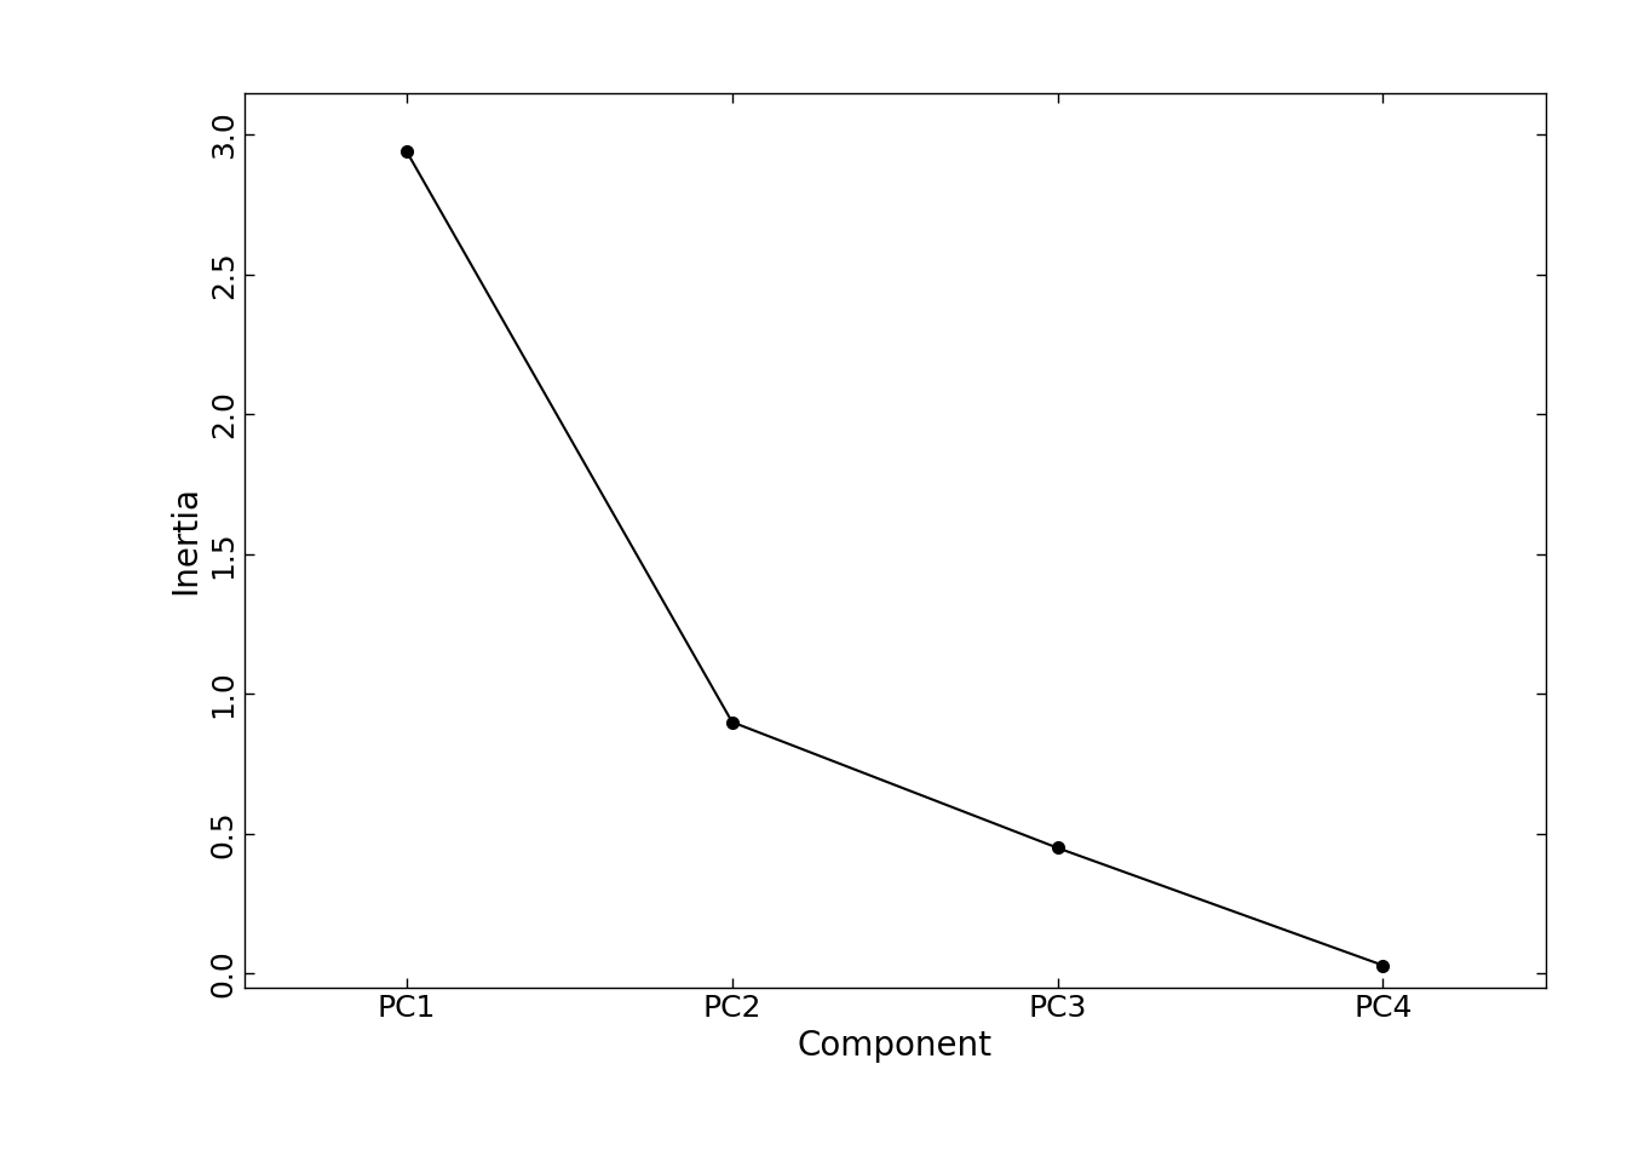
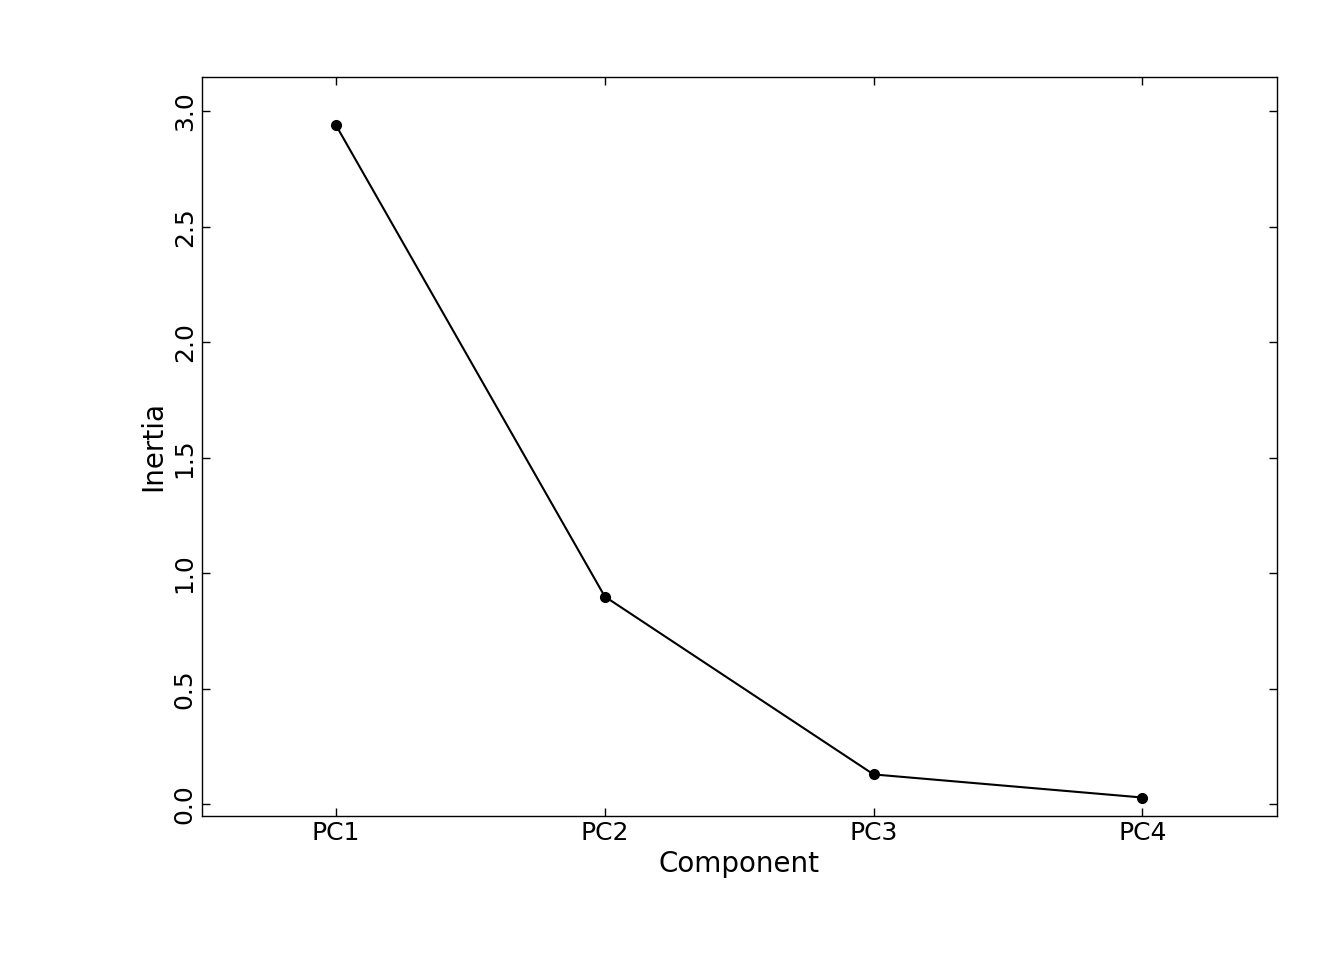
PC3: 0.45 -> 0.13
